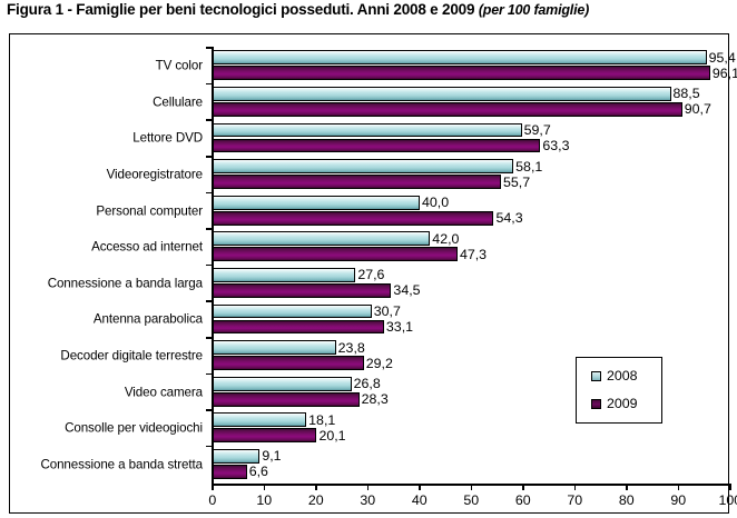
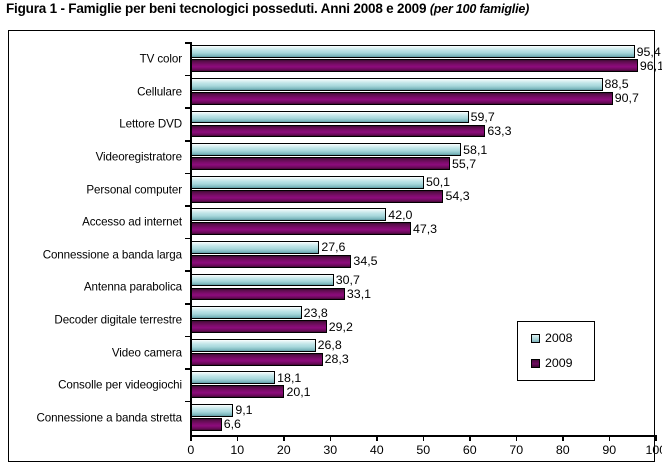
2008/Personal computer: 40,0 -> 50,1
